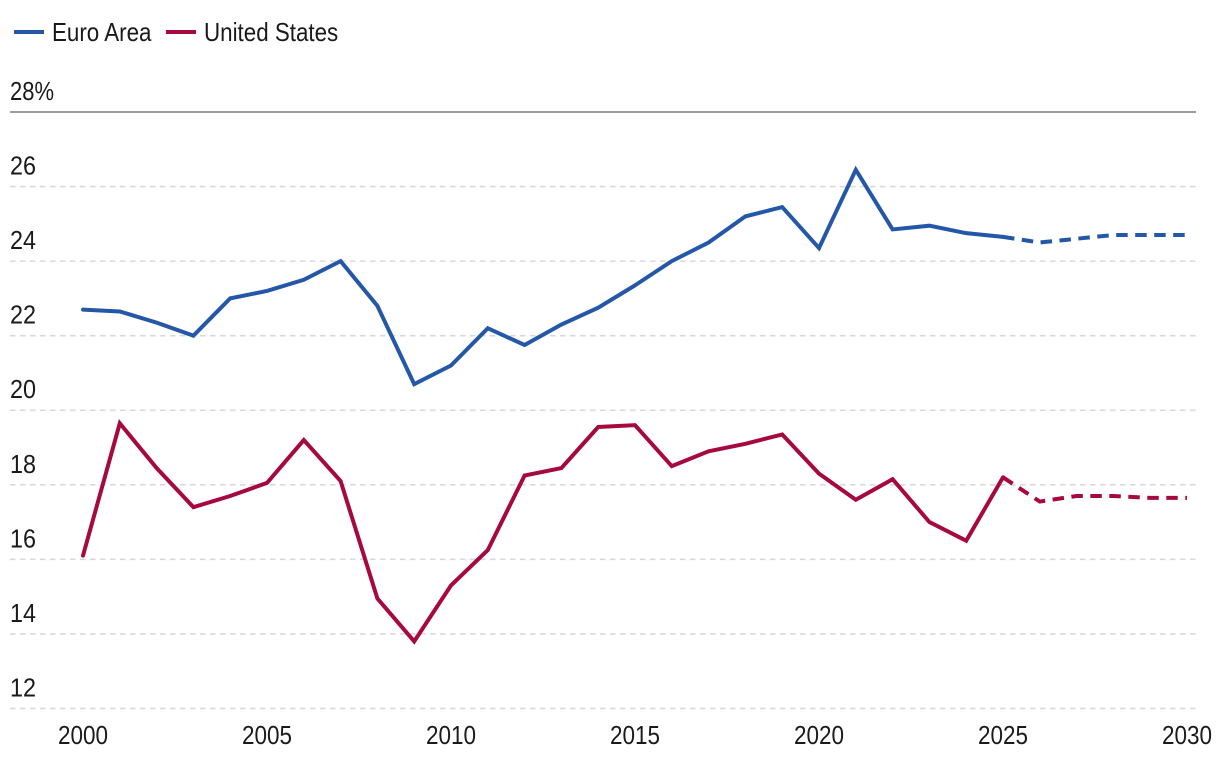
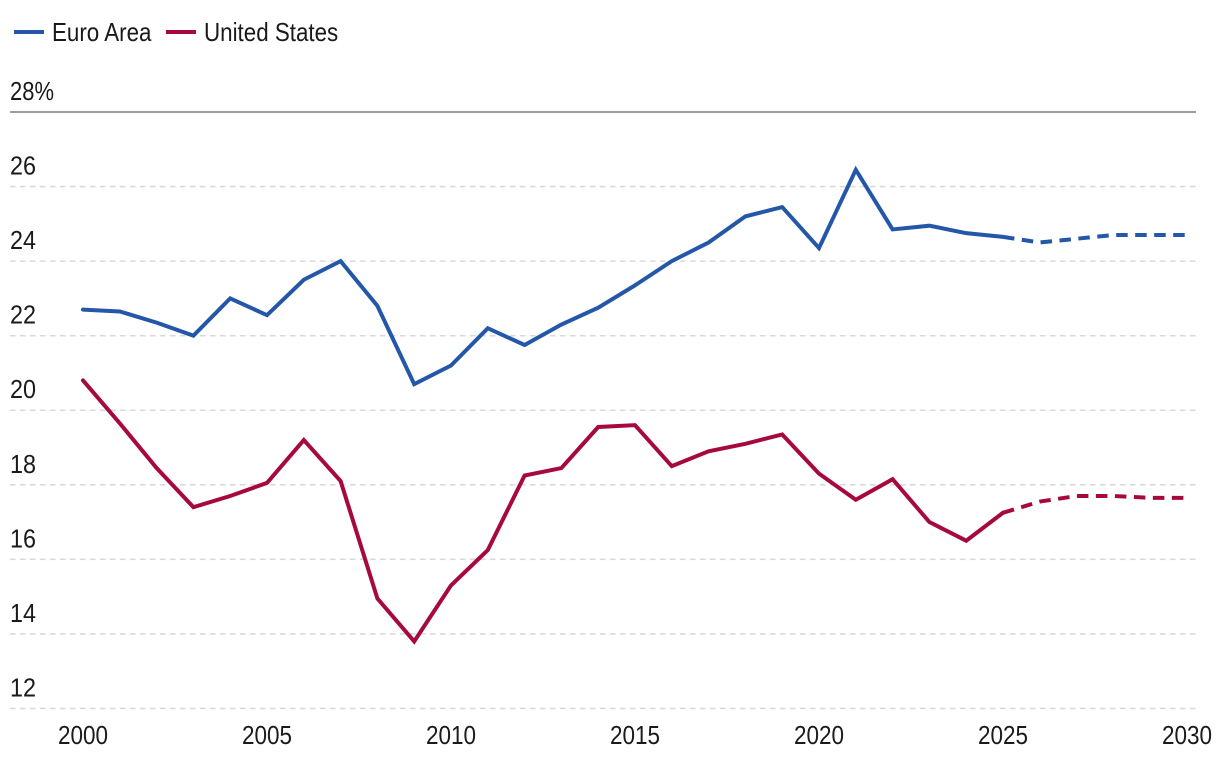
United States/2000: 16.1% -> 20.8%
Euro Area/2005: 23.2% -> 22.6%
United States/2025: 18.2% -> 17.2%
